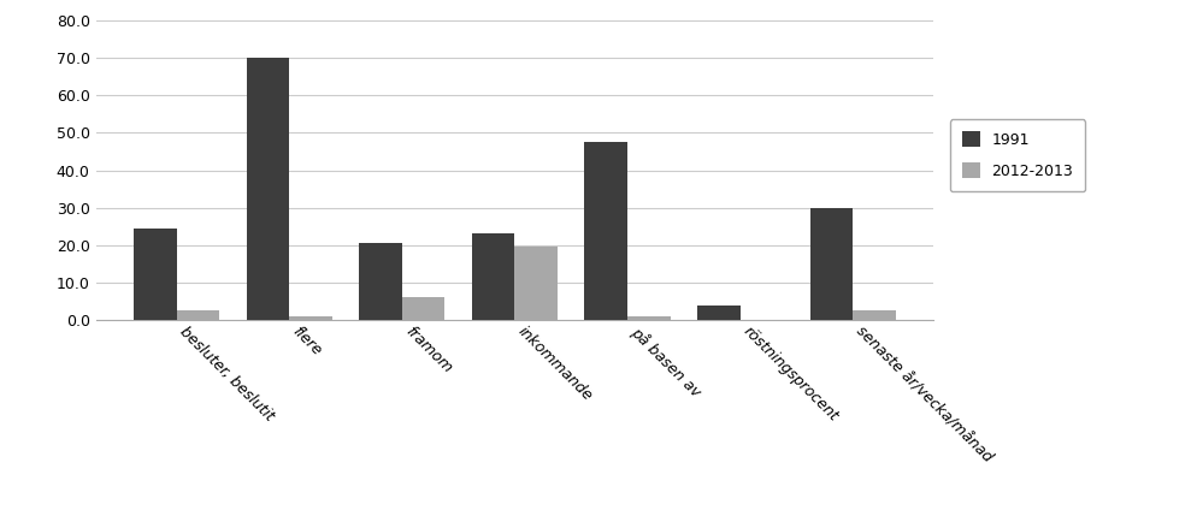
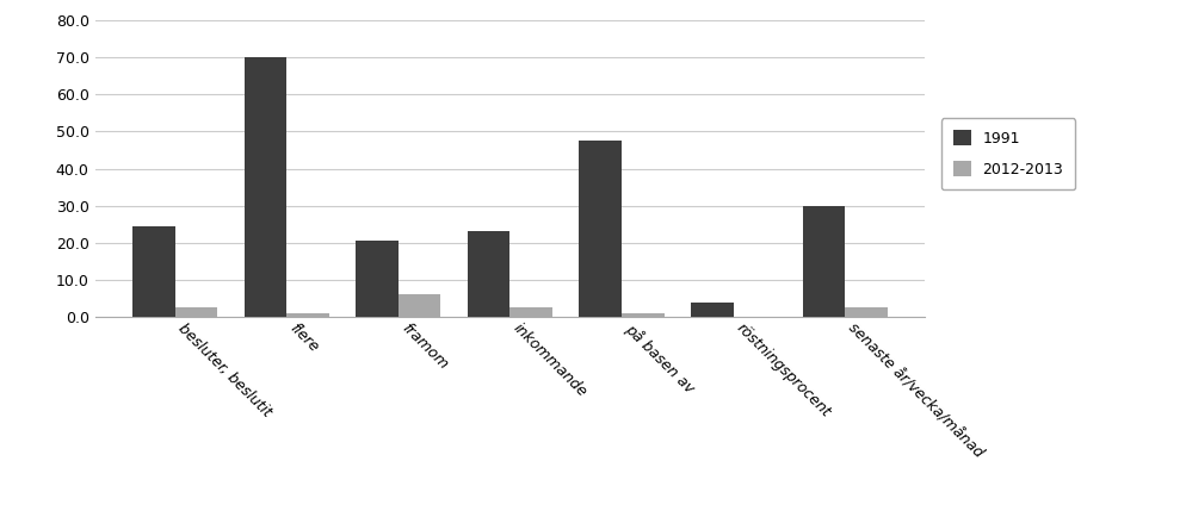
2012-2013/inkommande: 19.5 -> 2.5
